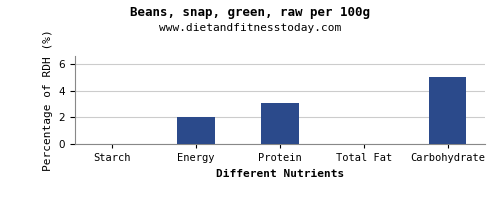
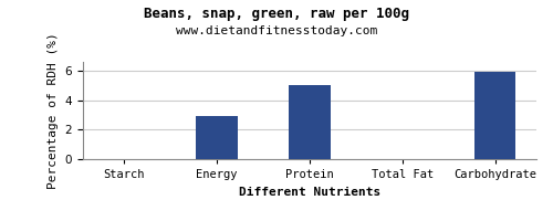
Energy: 2.0 -> 2.9
Protein: 3.1 -> 5.0
Carbohydrate: 5.0 -> 5.9
